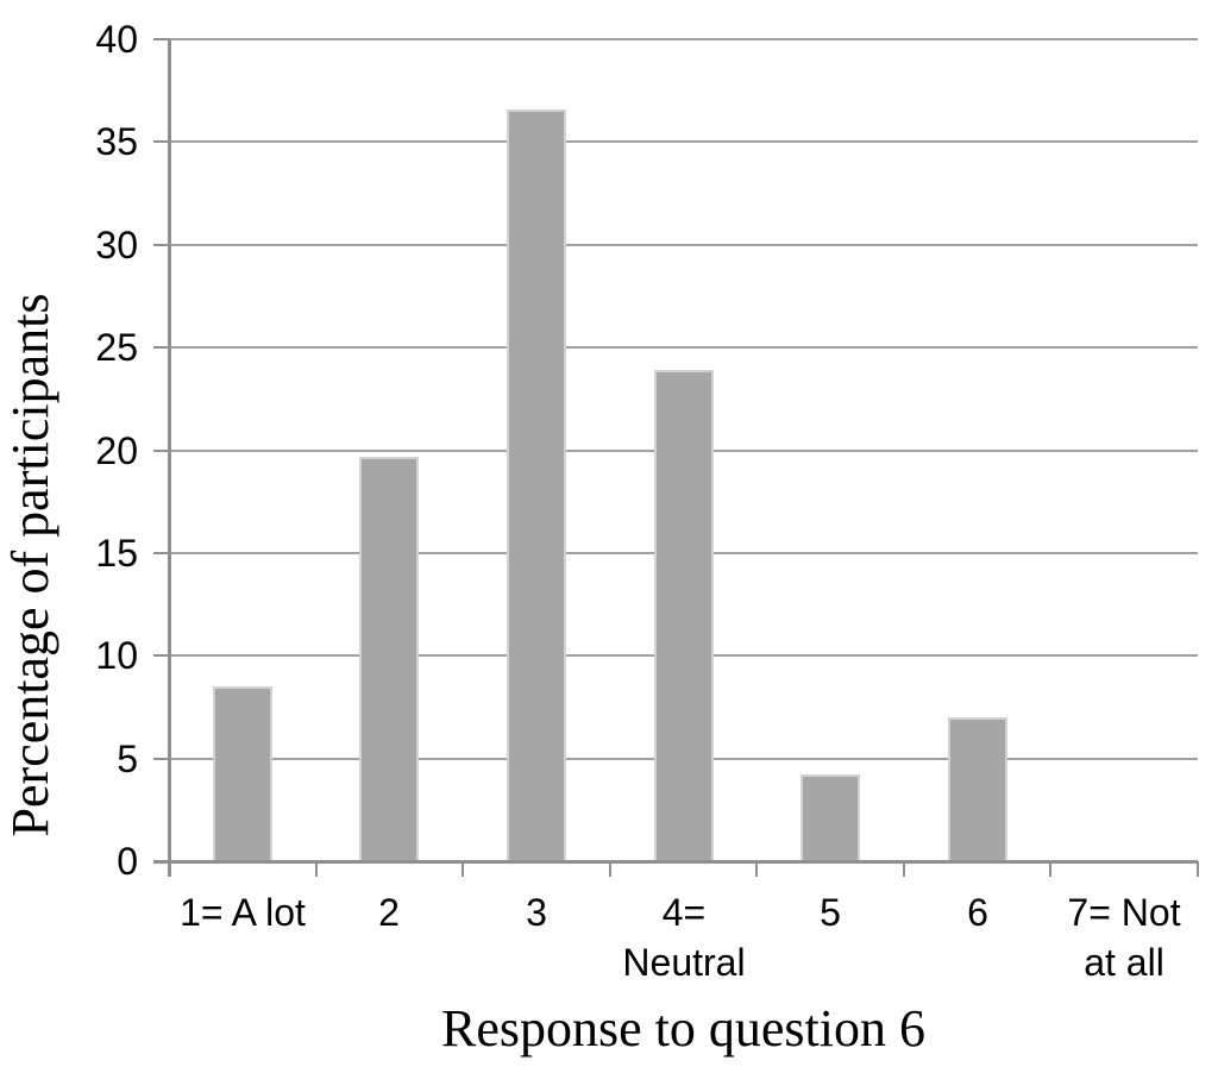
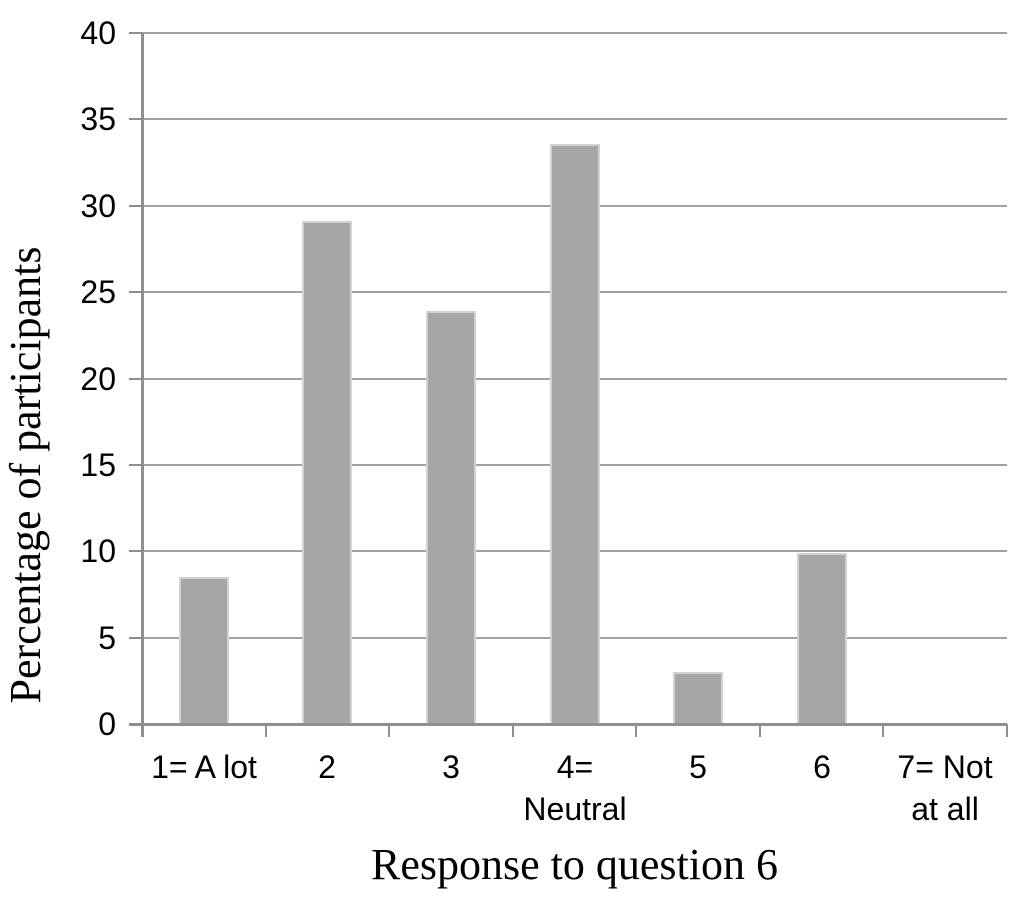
2: 19.7 -> 29.1
3: 36.6 -> 23.9
4= Neutral: 23.9 -> 33.6
5: 4.2 -> 3.0
6: 7.0 -> 9.9
